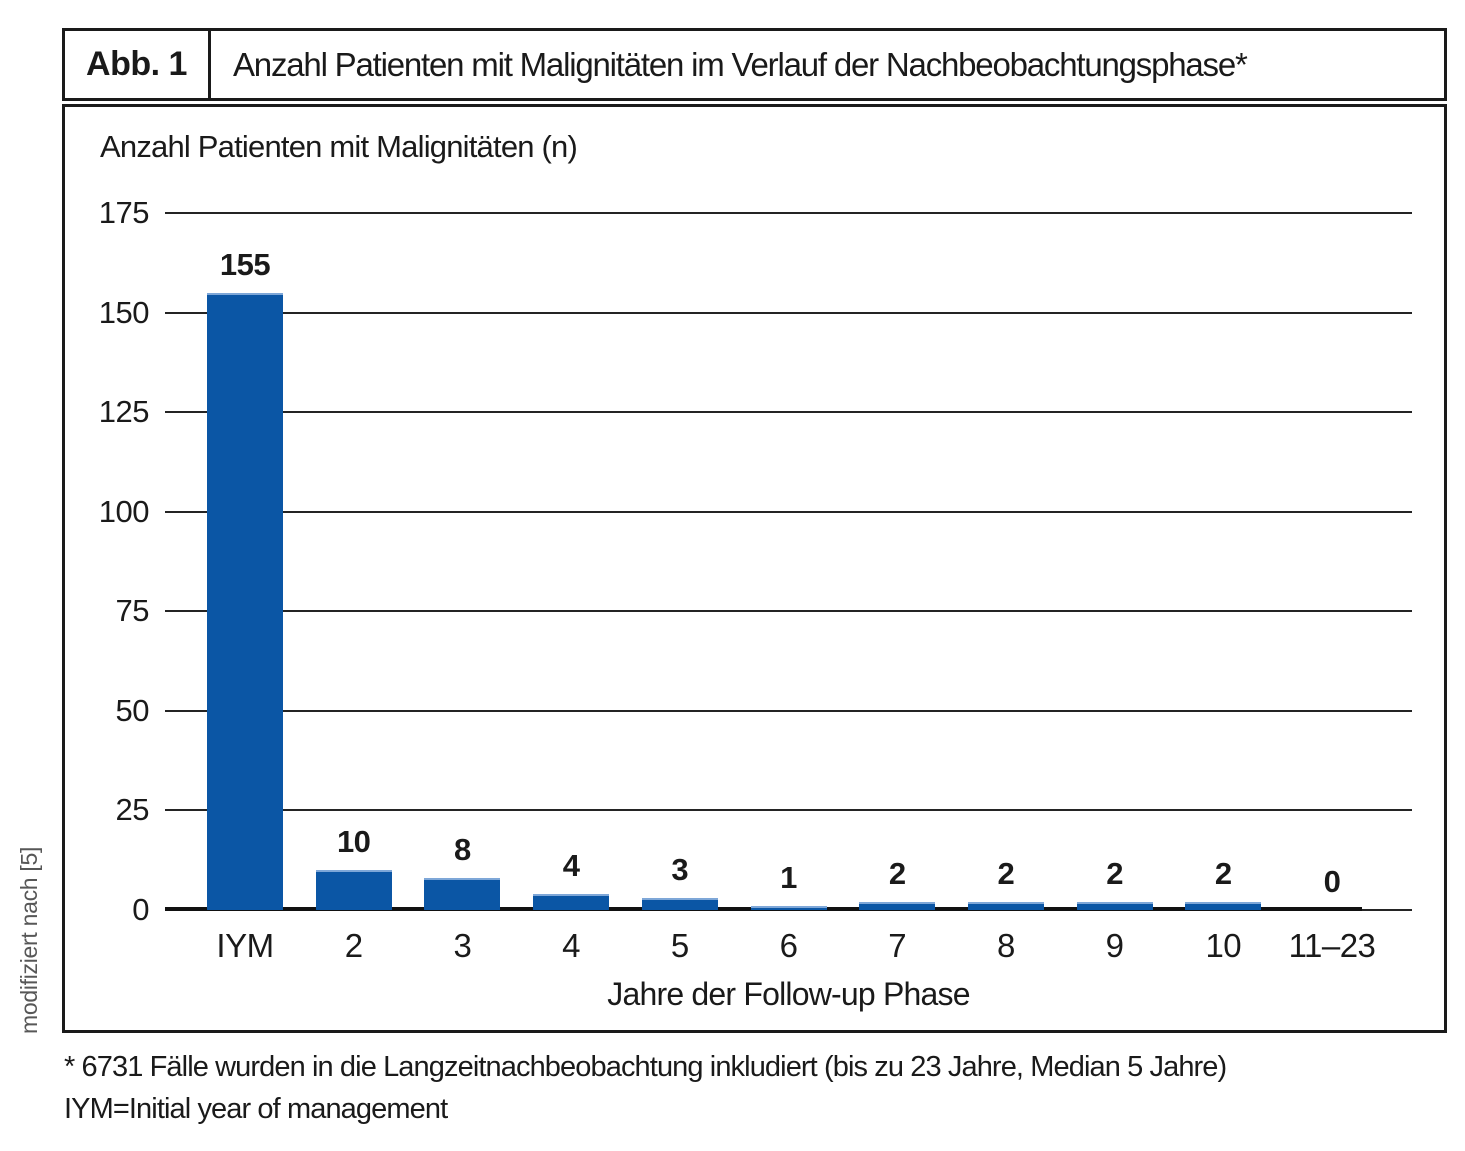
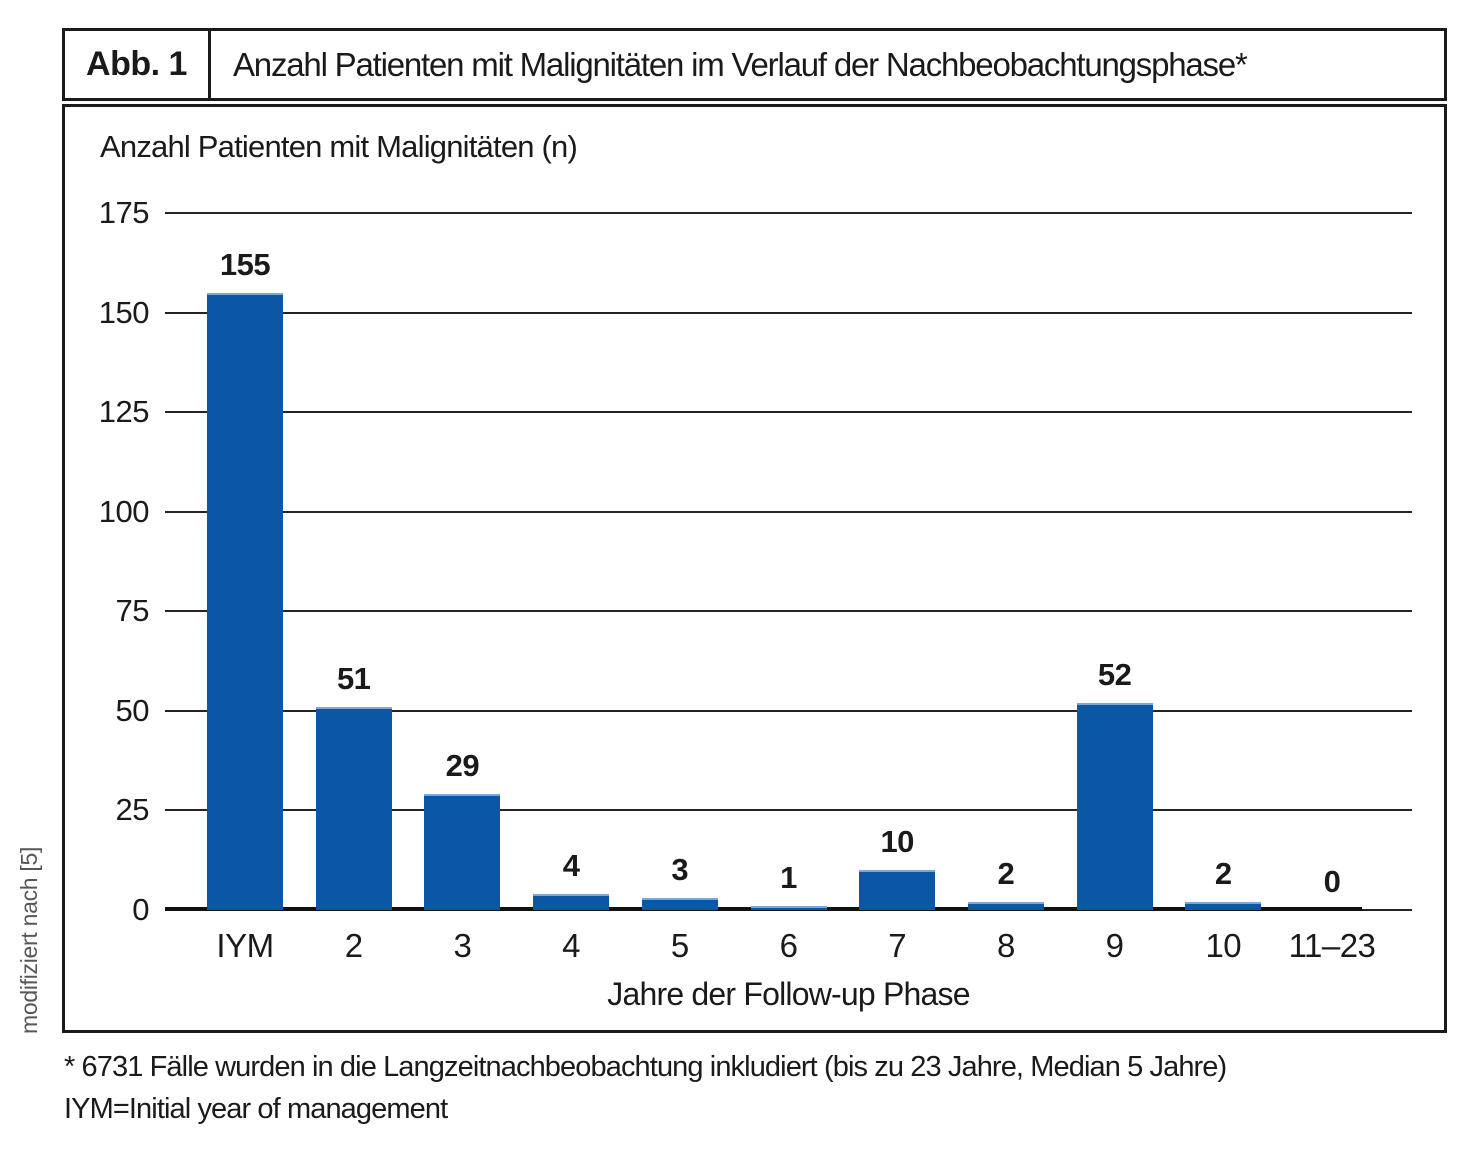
2: 10 -> 51
3: 8 -> 29
7: 2 -> 10
9: 2 -> 52
